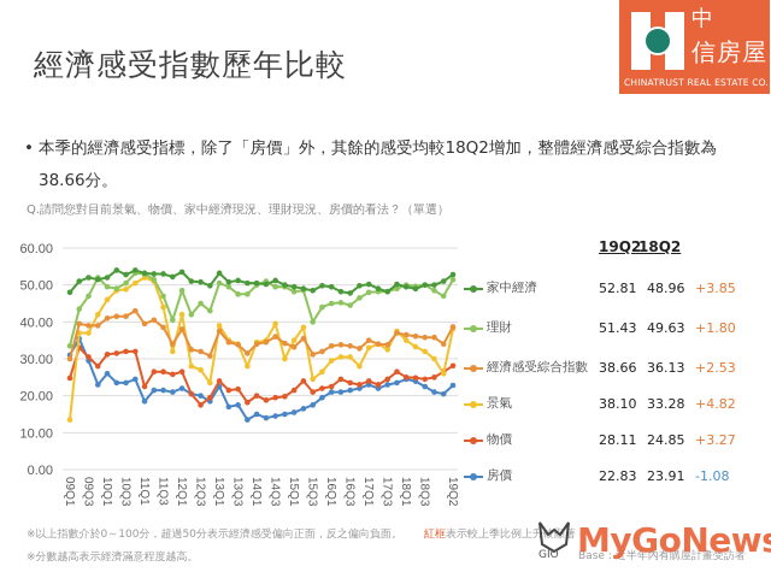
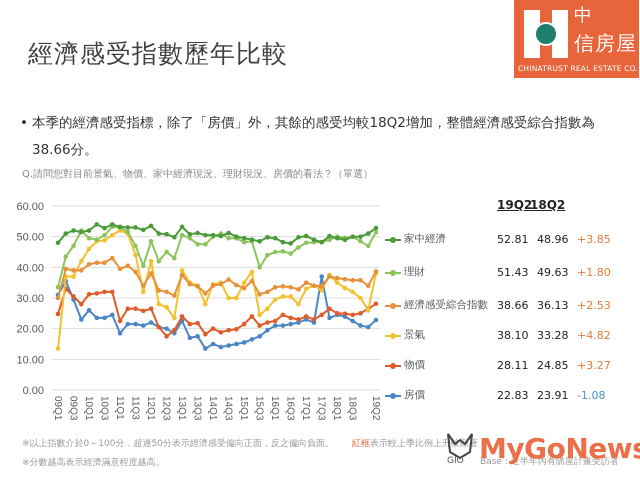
景氣/14Q3: 40 -> 30
房價/17Q3: 23 -> 37
